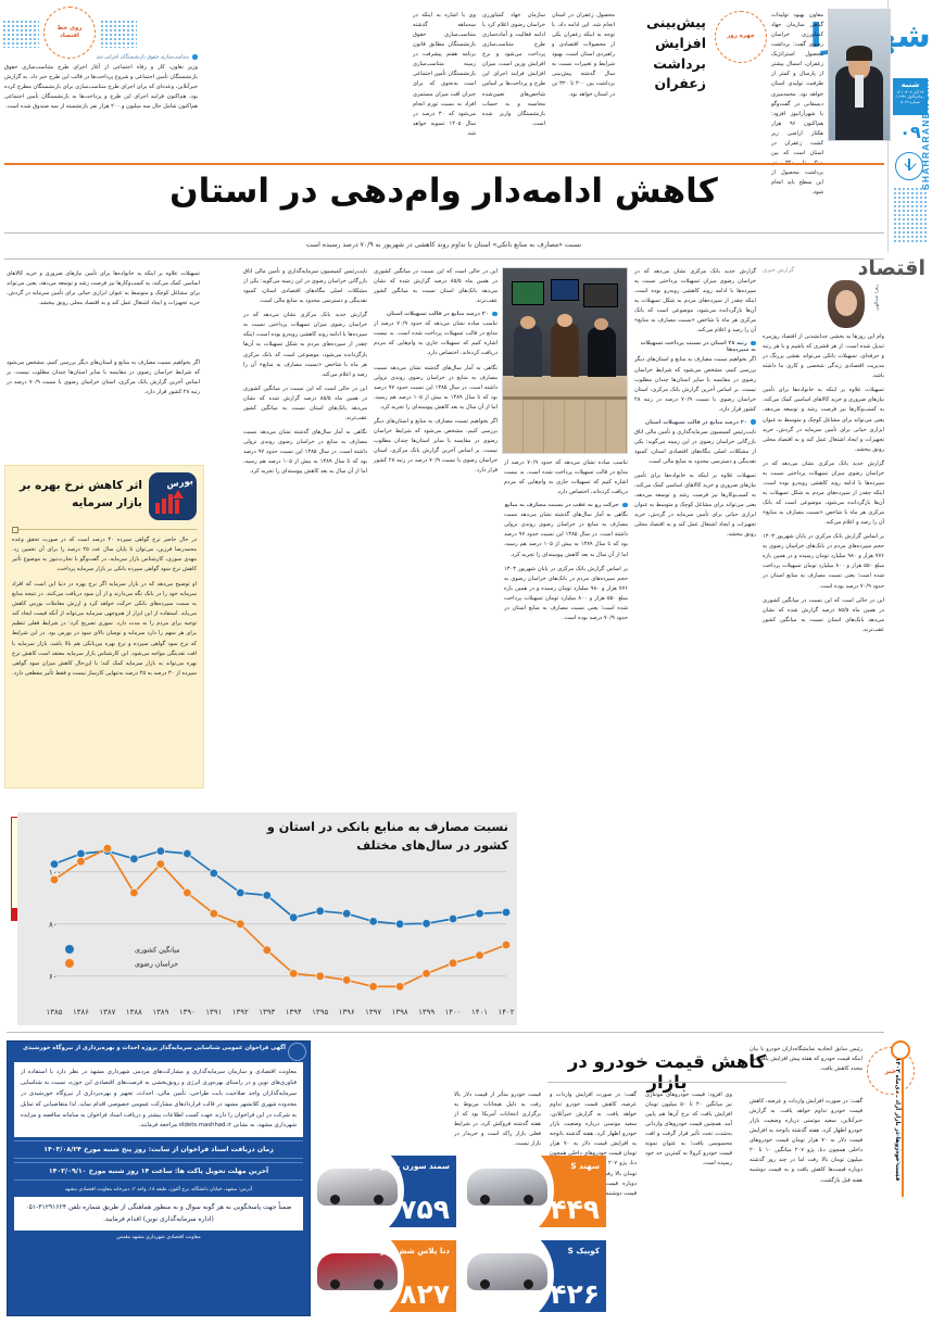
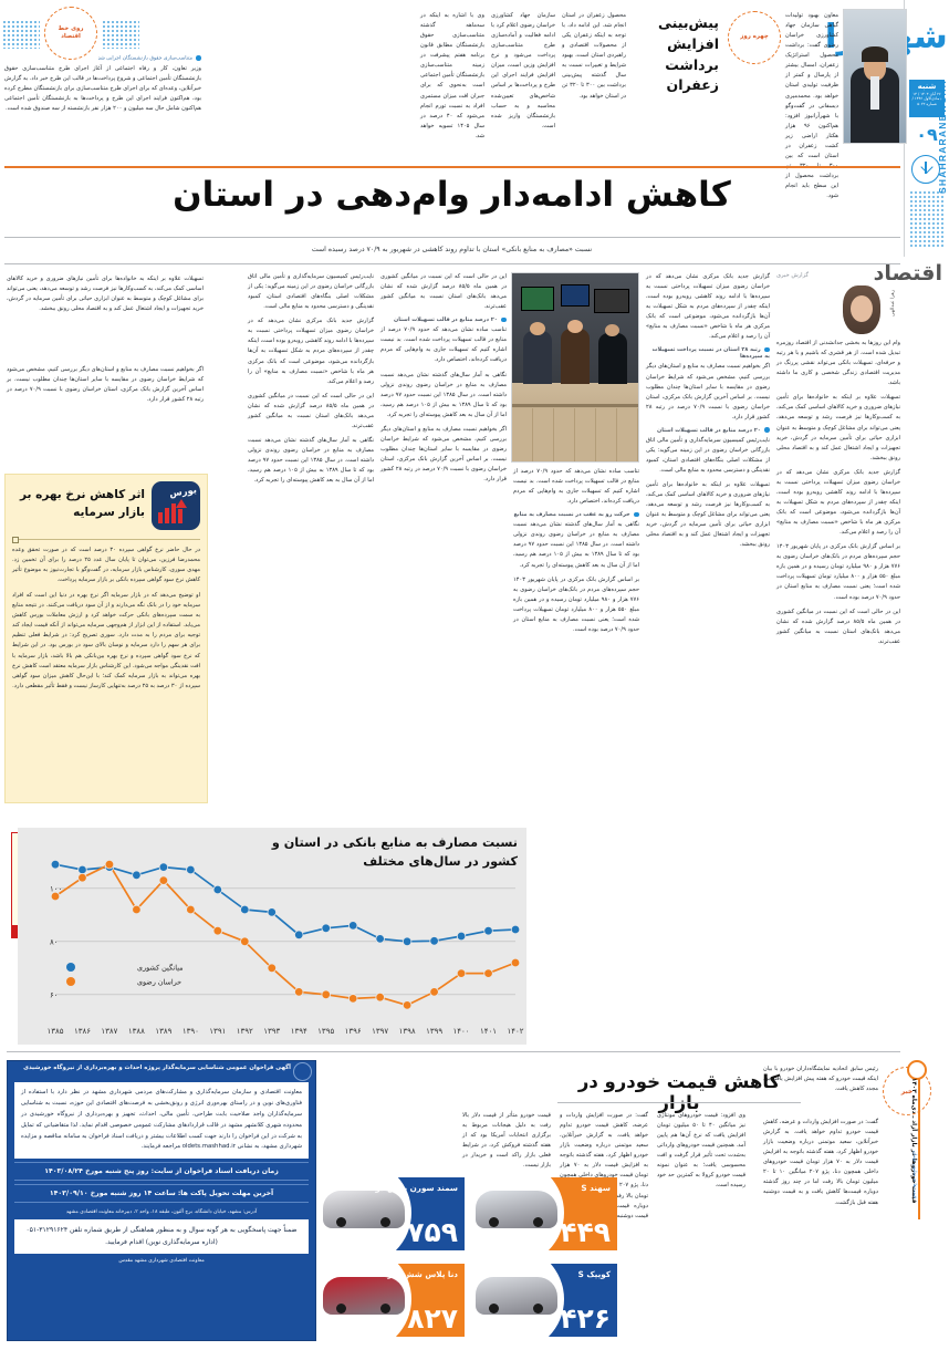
میانگین کشوری/۱۳۸۵: 103 -> 109
میانگین کشوری/۱۳۹۶: 84 -> 86
خراسان رضوی/۱۳۹۷: 56 -> 59
خراسان رضوی/۱۴۰۰: 65 -> 68
